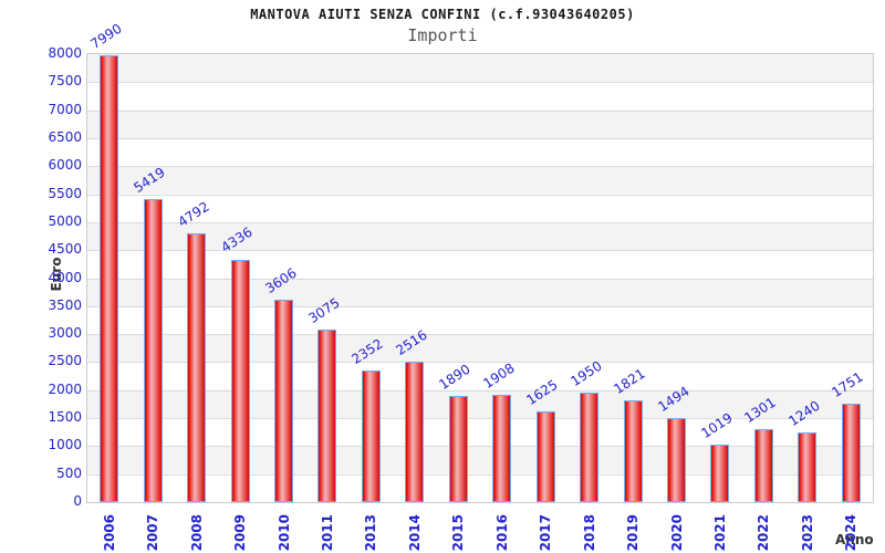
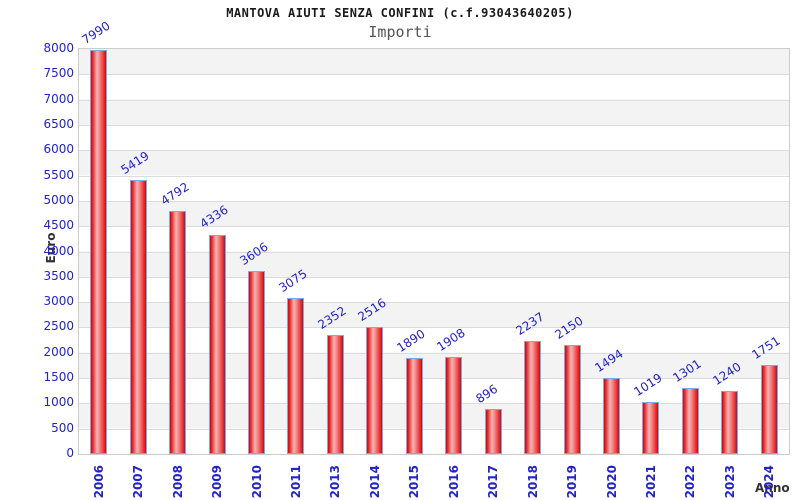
2017: 1625 -> 896
2018: 1950 -> 2237
2019: 1821 -> 2150
